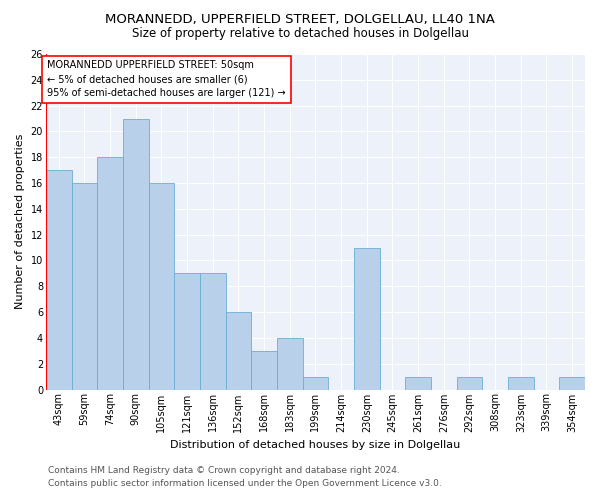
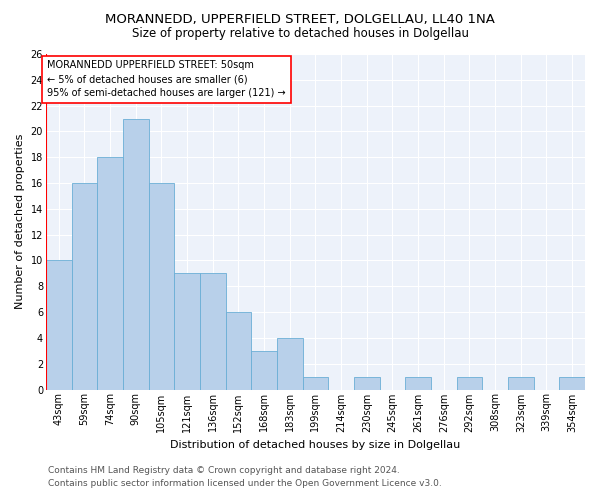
43sqm: 17 -> 10
230sqm: 11 -> 1
